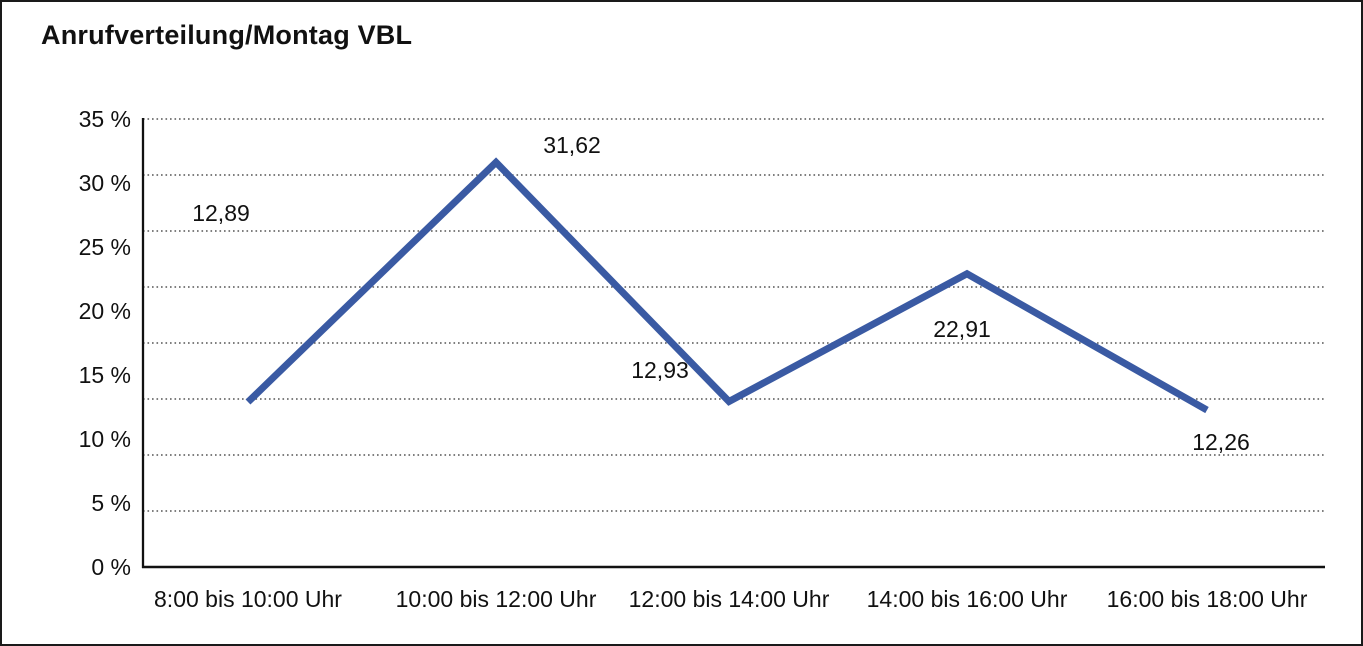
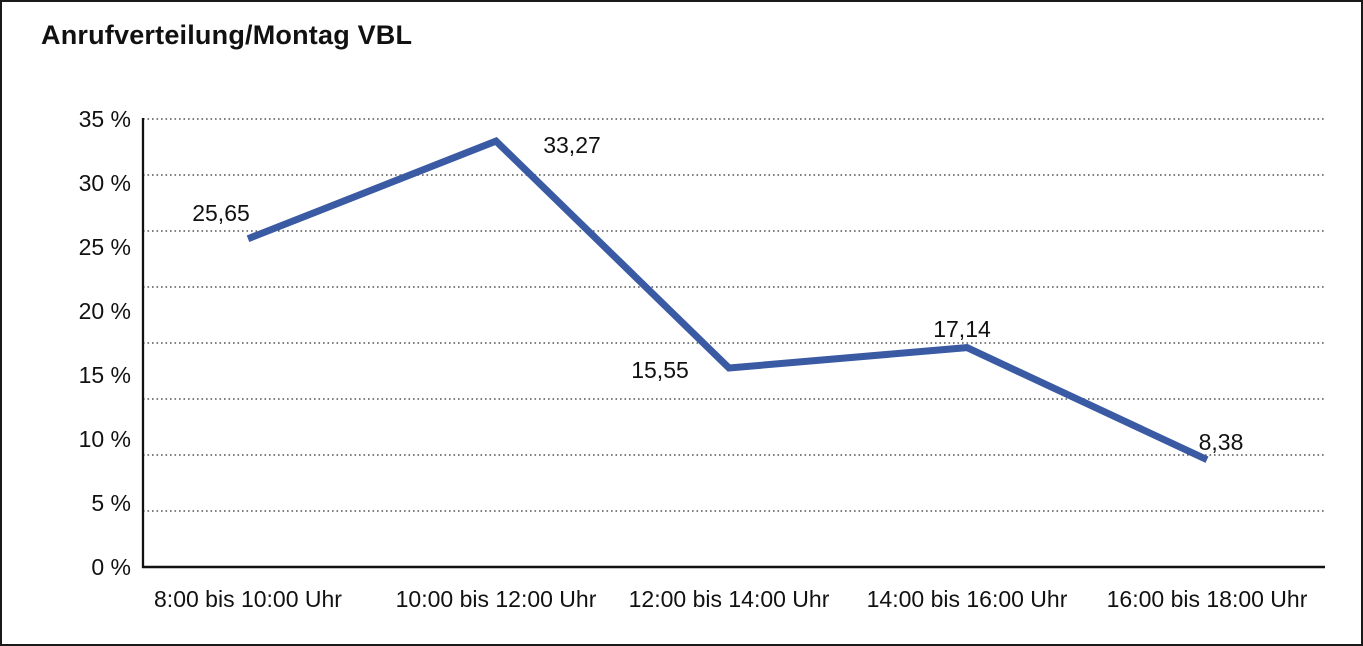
8:00 bis 10:00 Uhr: 12,89 -> 25,65
10:00 bis 12:00 Uhr: 31,62 -> 33,27
12:00 bis 14:00 Uhr: 12,93 -> 15,55
14:00 bis 16:00 Uhr: 22,91 -> 17,14
16:00 bis 18:00 Uhr: 12,26 -> 8,38
